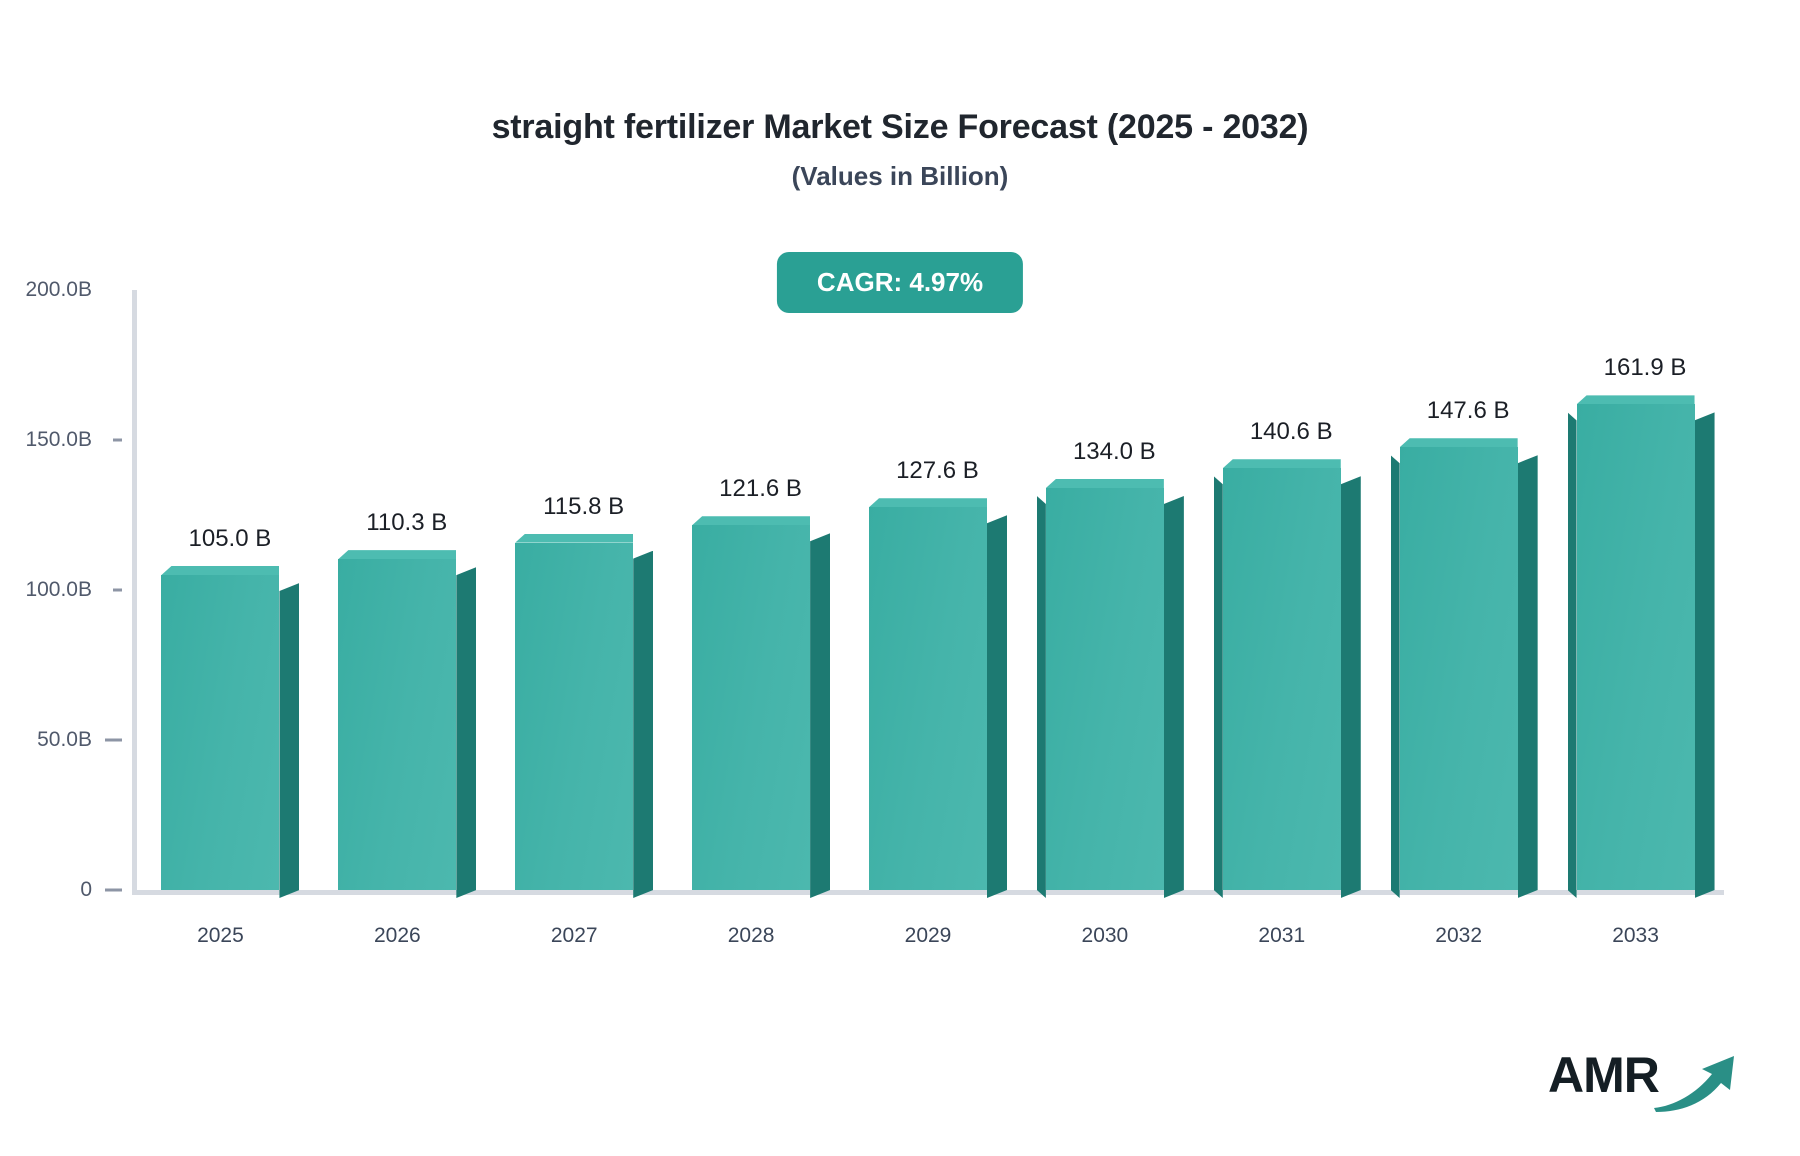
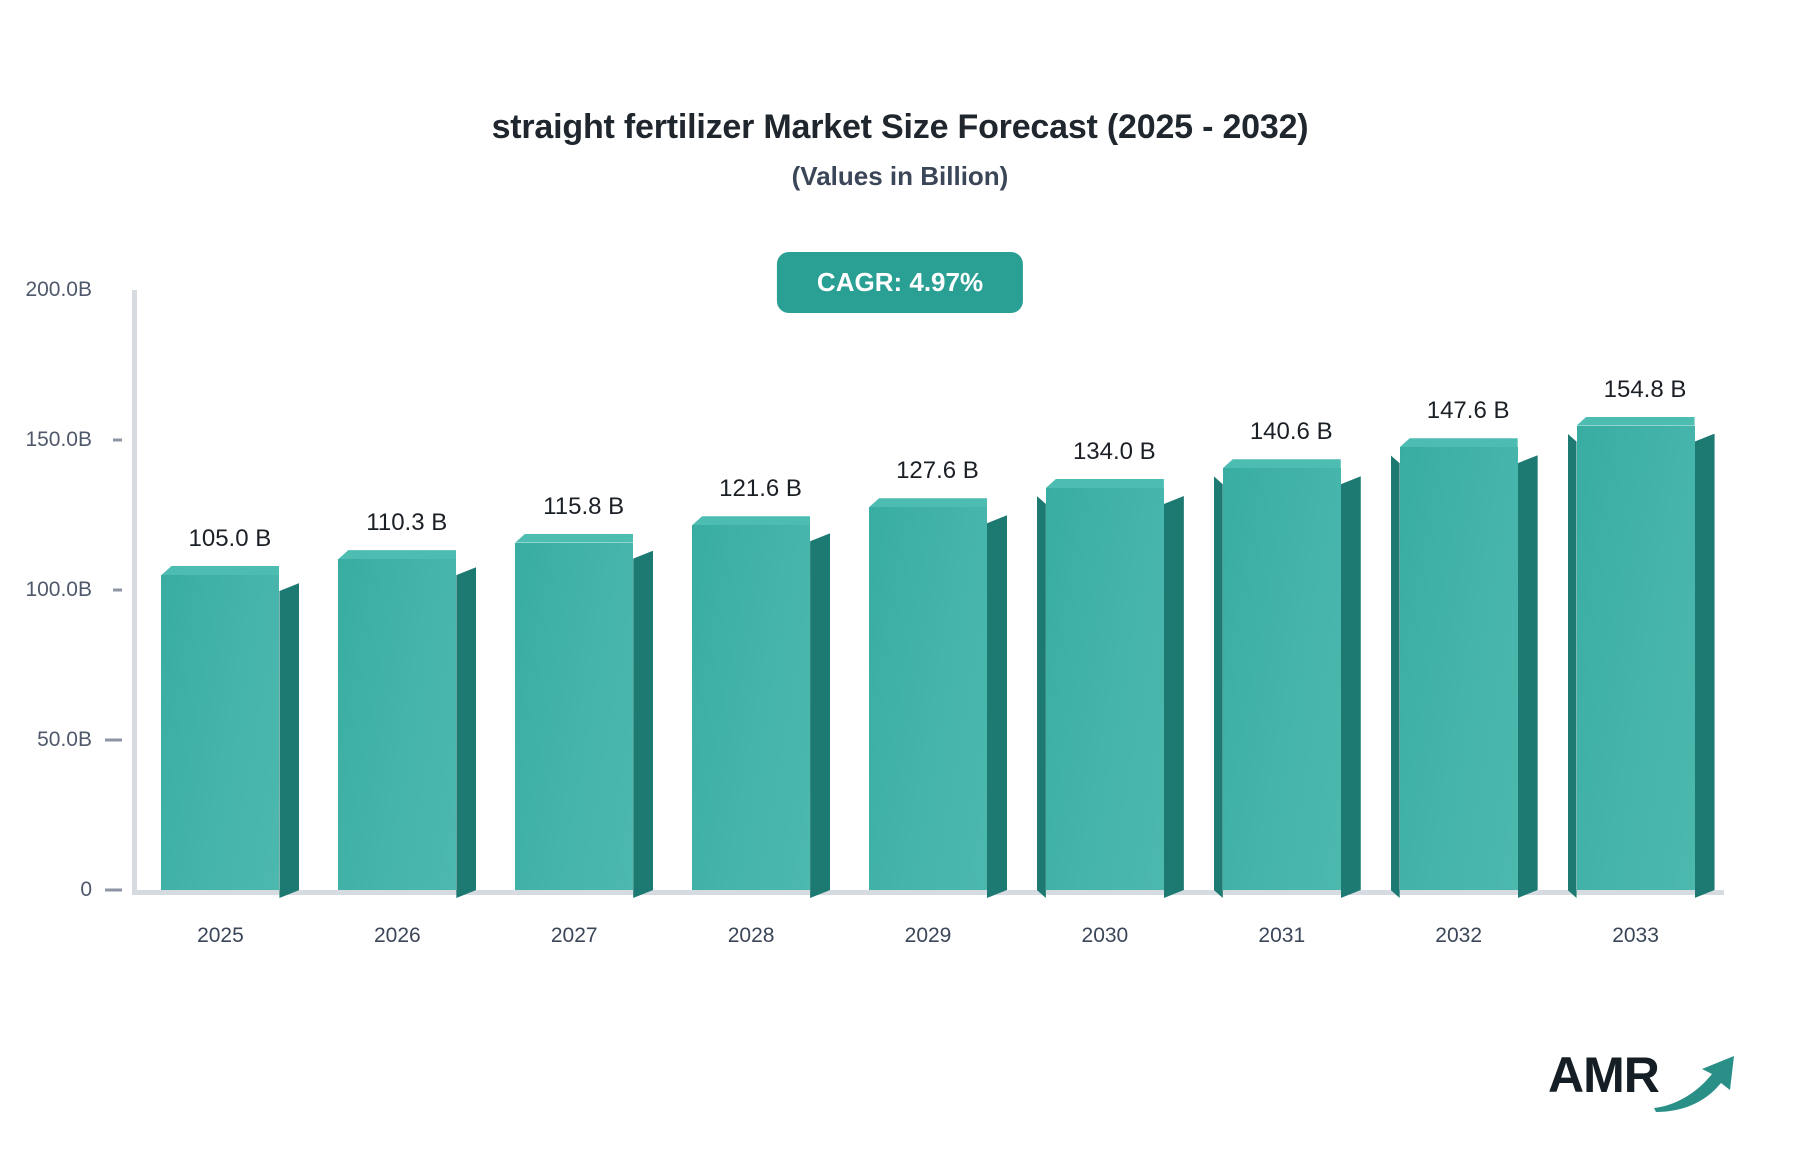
2033: 161.9 -> 154.8
